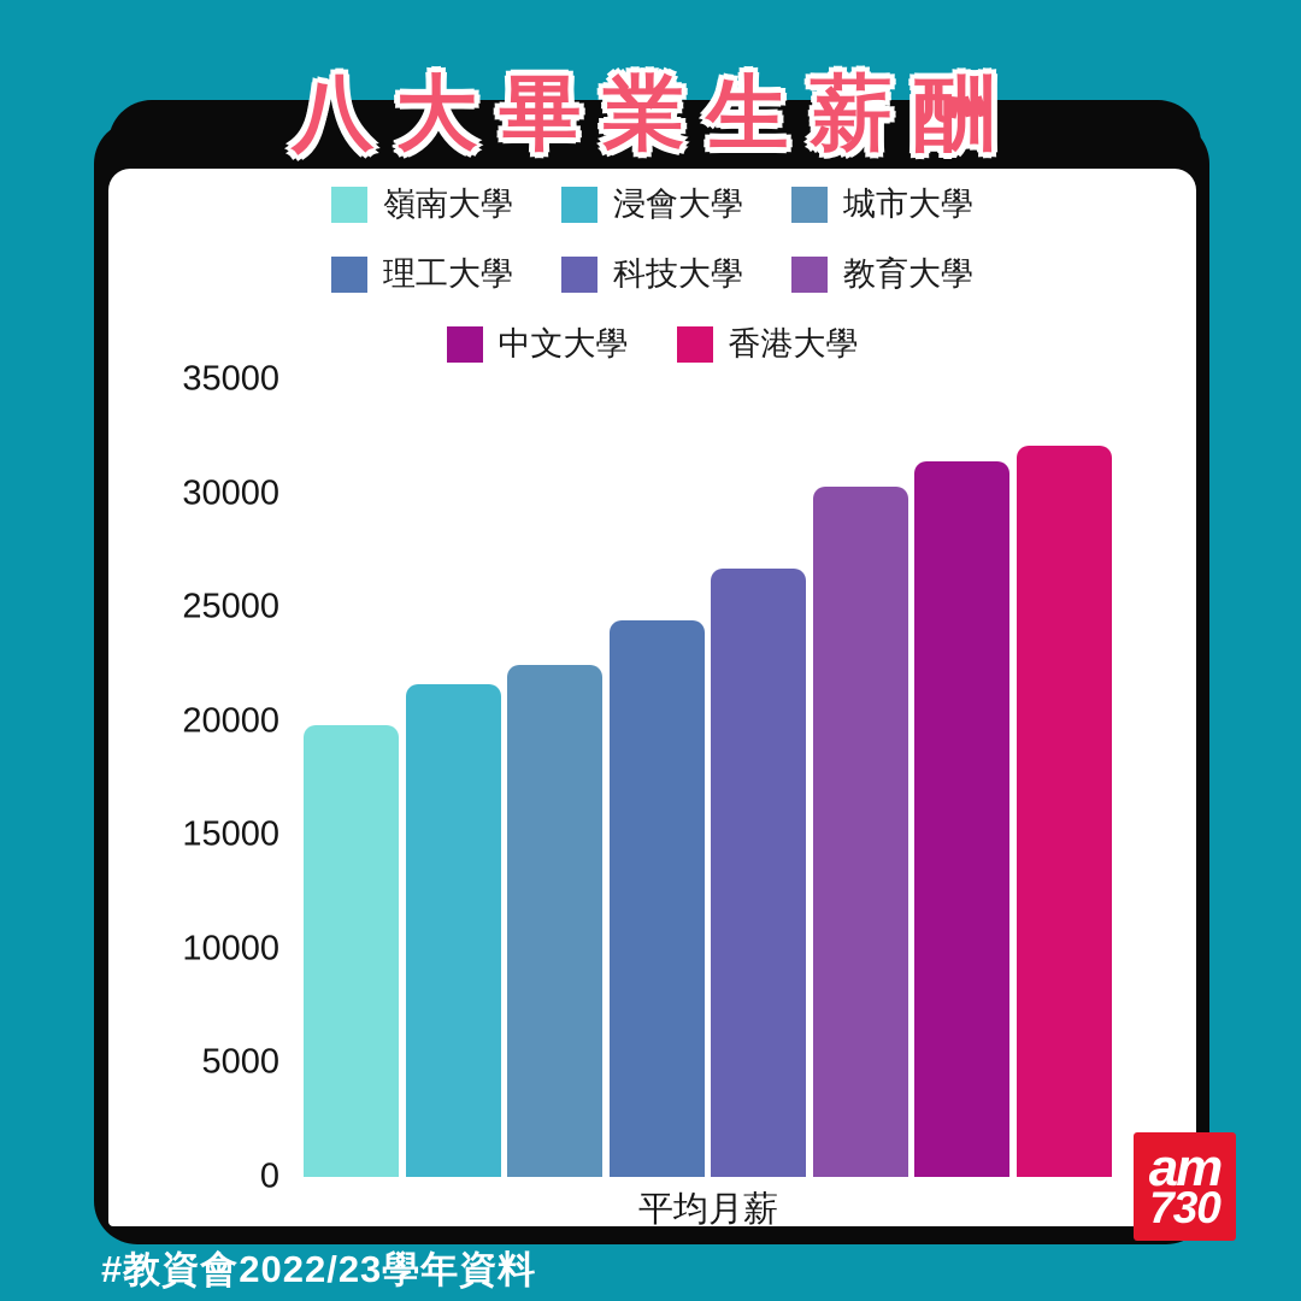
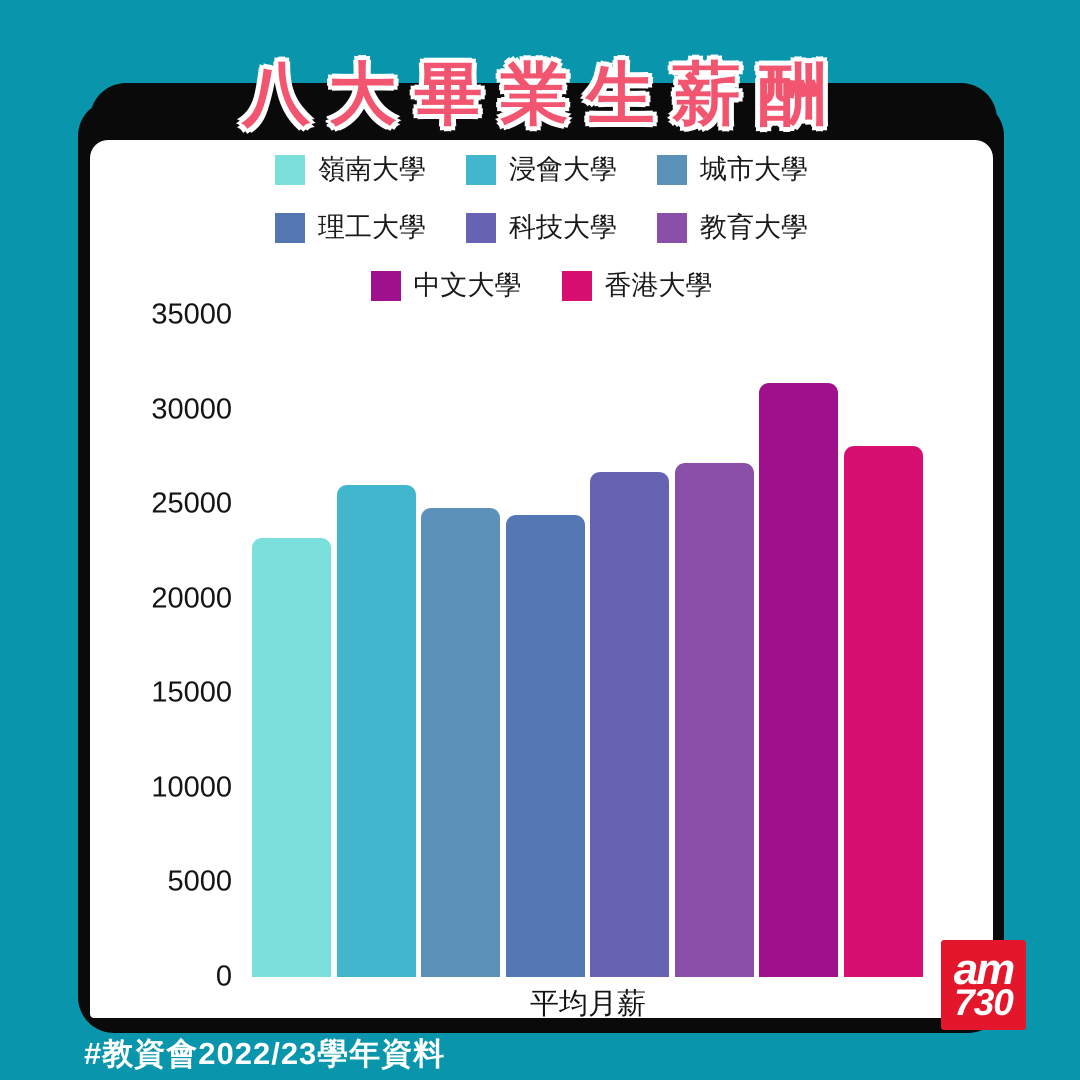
嶺南大學: 19800 -> 23200
浸會大學: 21600 -> 26000
城市大學: 22400 -> 24800
教育大學: 30300 -> 27200
香港大學: 32100 -> 28100
